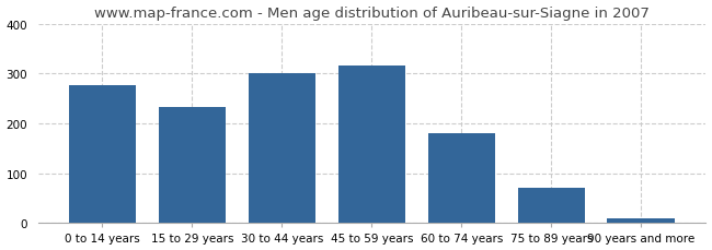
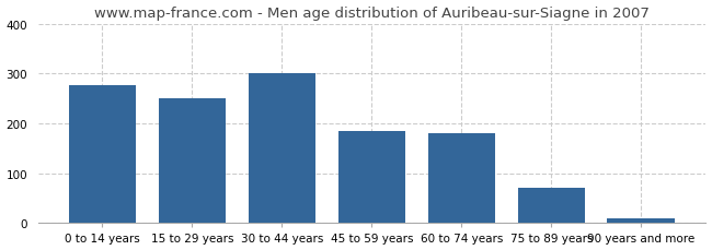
15 to 29 years: 233 -> 250
45 to 59 years: 315 -> 185
